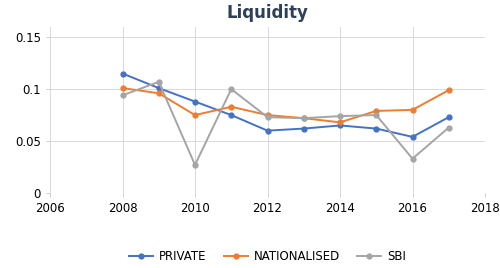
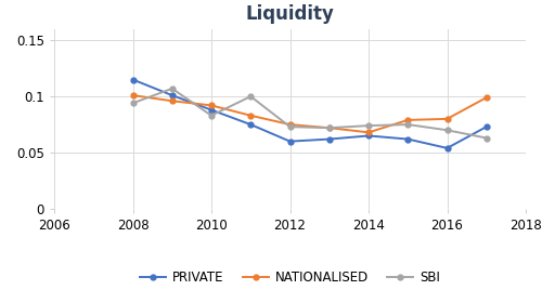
NATIONALISED/2010: 0.075 -> 0.092
SBI/2010: 0.027 -> 0.083
SBI/2016: 0.033 -> 0.070
